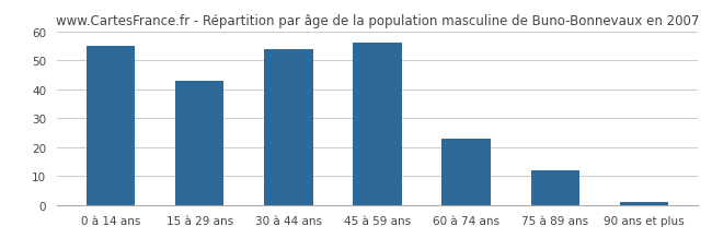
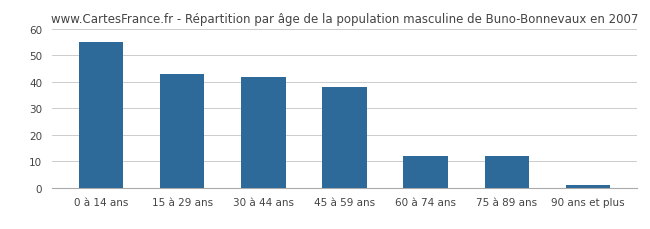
30 à 44 ans: 54 -> 42
45 à 59 ans: 56 -> 38
60 à 74 ans: 23 -> 12
